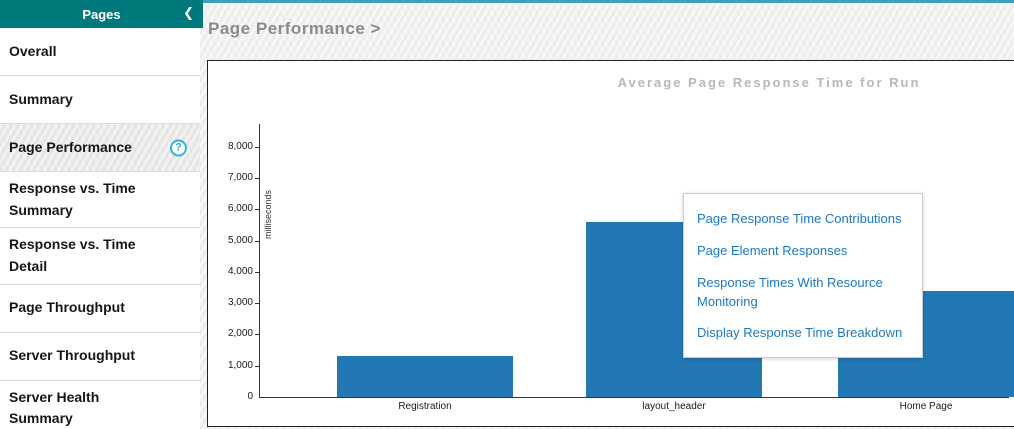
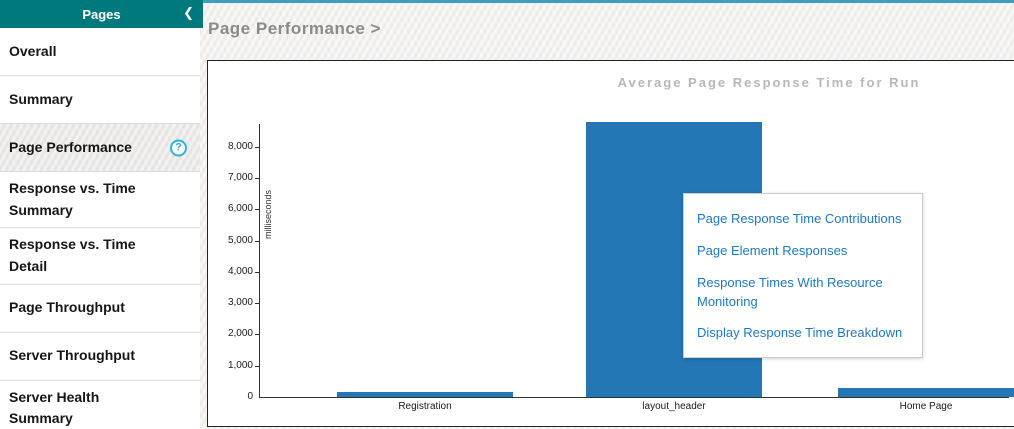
Registration: 1300 -> 200
layout_header: 5600 -> 8800
Home Page: 3400 -> 300
